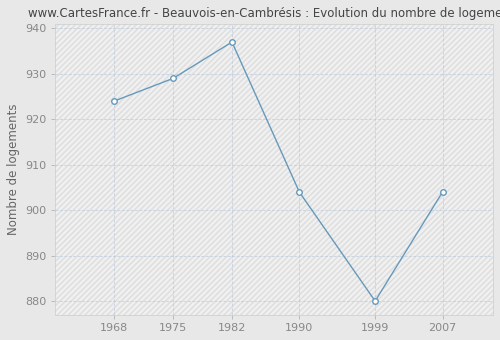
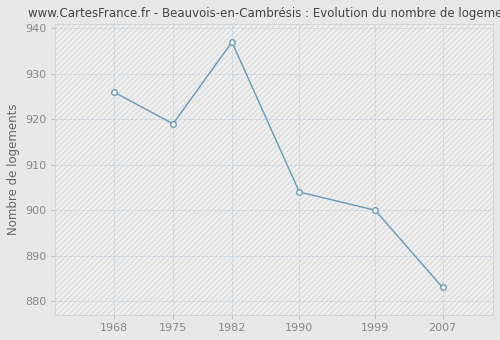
1968: 924 -> 926
1975: 929 -> 919
1999: 880 -> 900
2007: 904 -> 883
